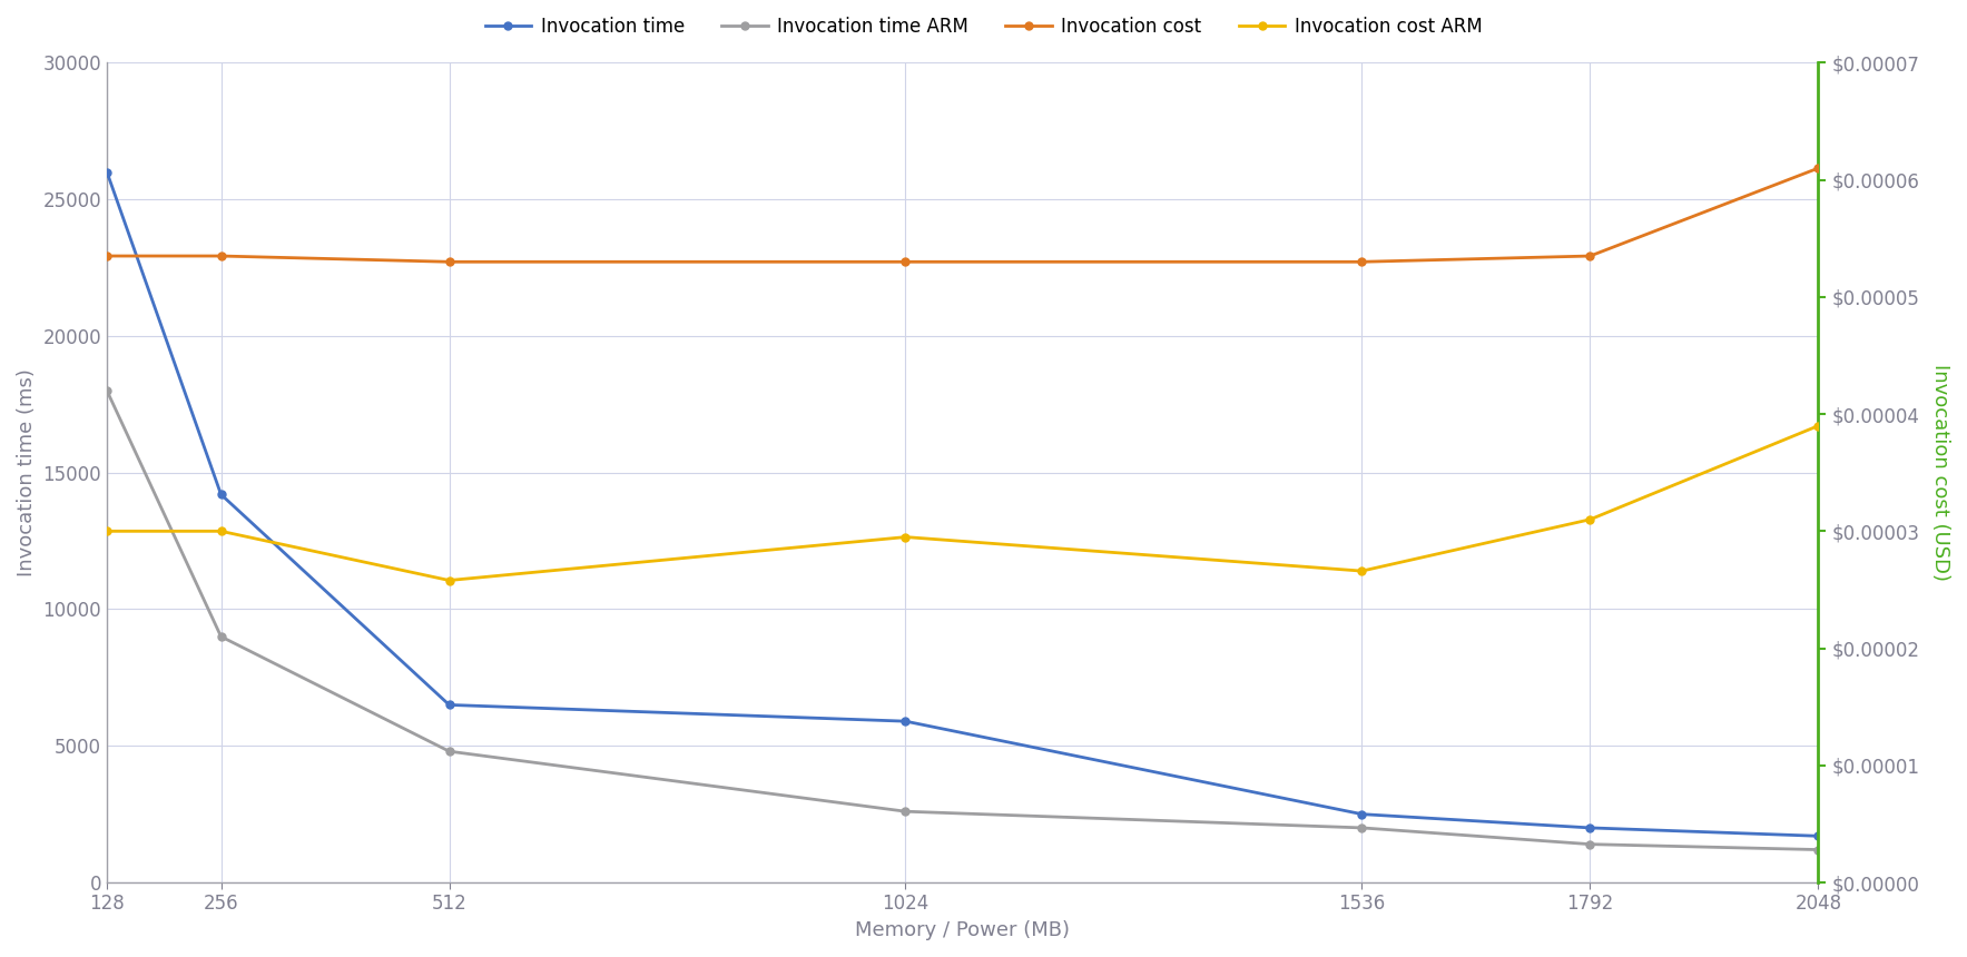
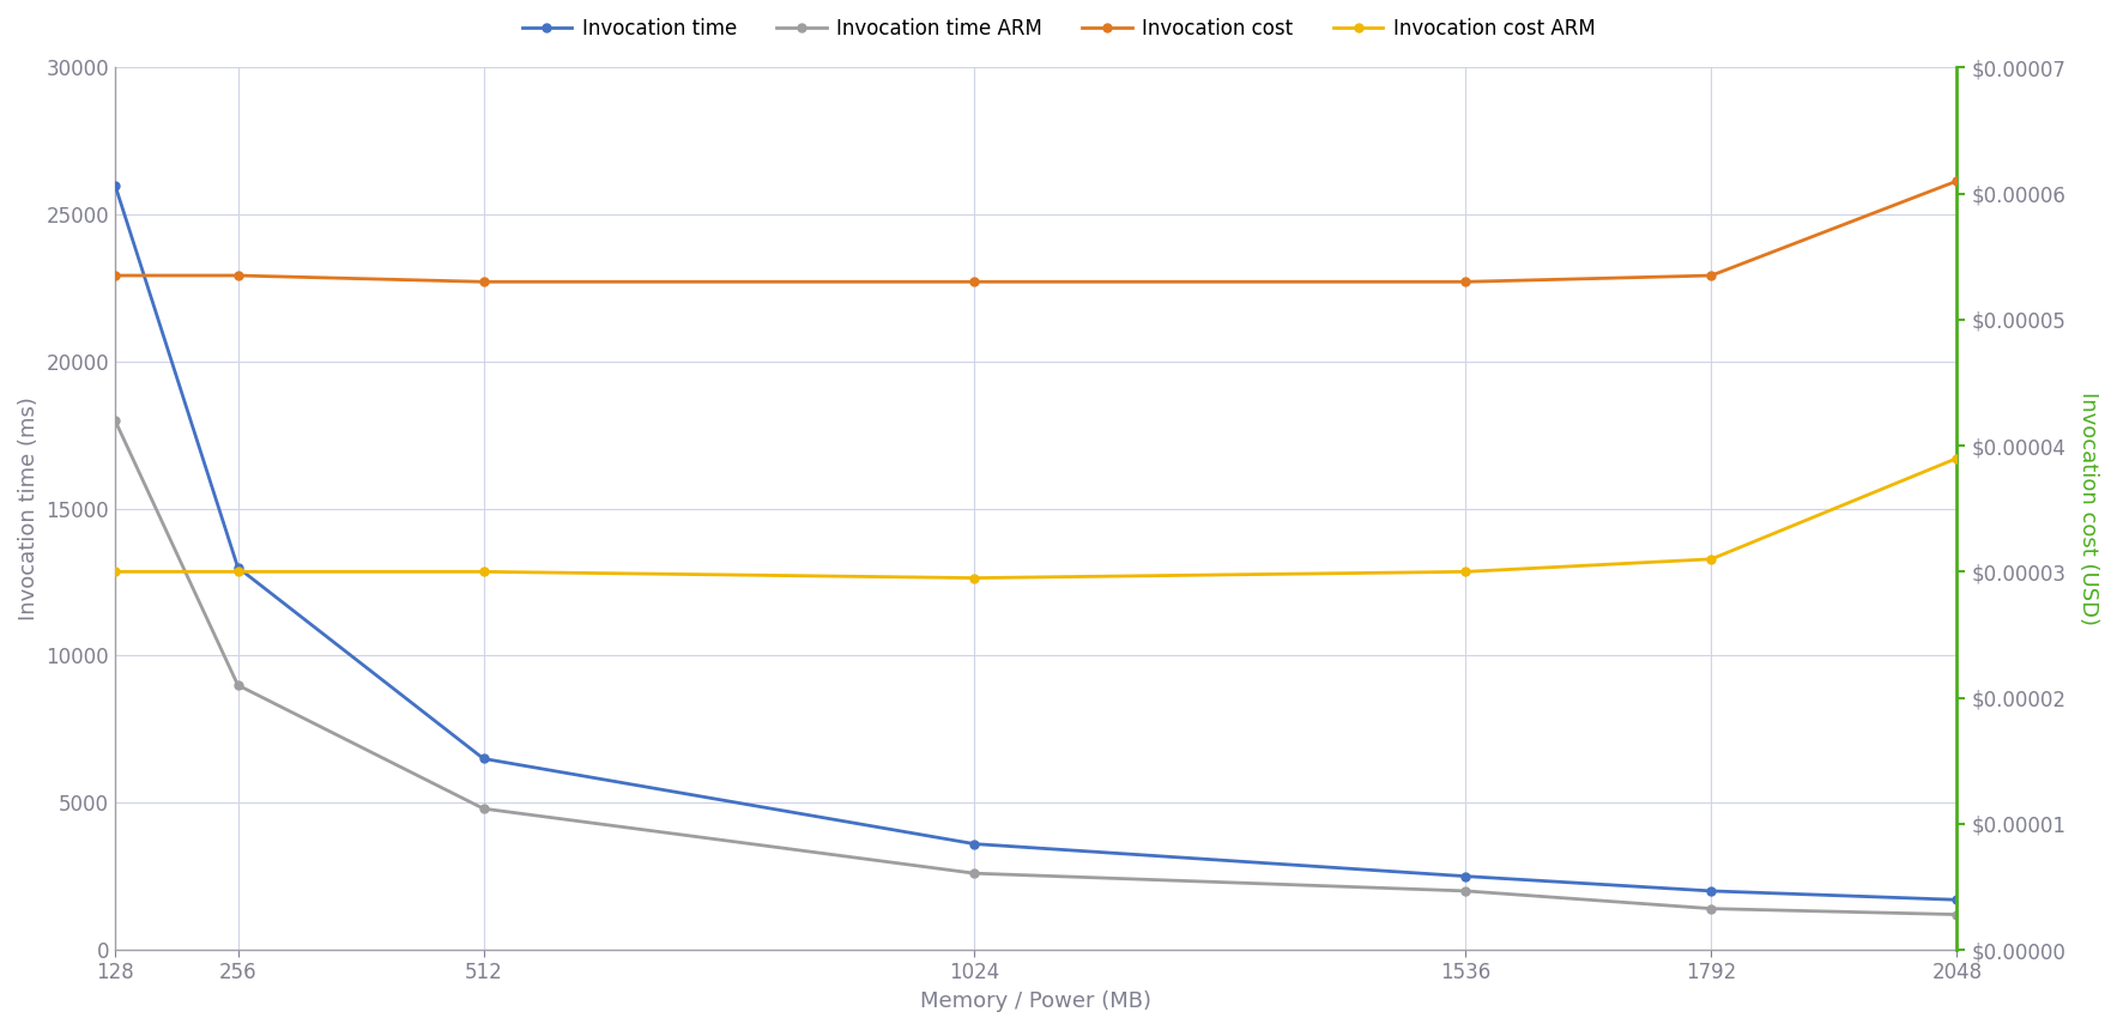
Invocation time/256: 14200 -> 13000
Invocation cost ARM/512: $0.0000258 -> $0.0000300
Invocation time/1024: 5900 -> 3600
Invocation cost ARM/1536: $0.0000266 -> $0.0000300
